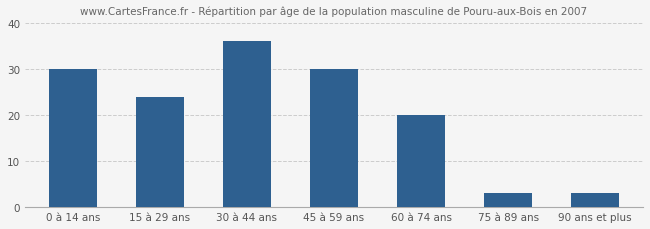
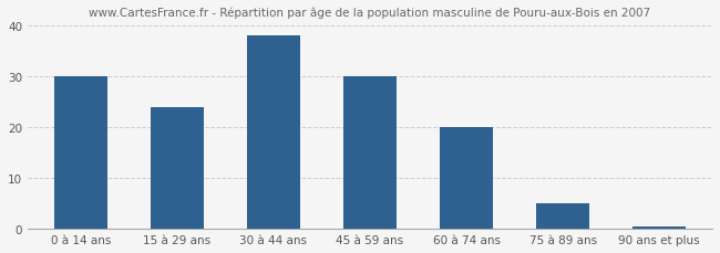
30 à 44 ans: 36.0 -> 38.0
75 à 89 ans: 3.0 -> 5.0
90 ans et plus: 3.0 -> 0.5
